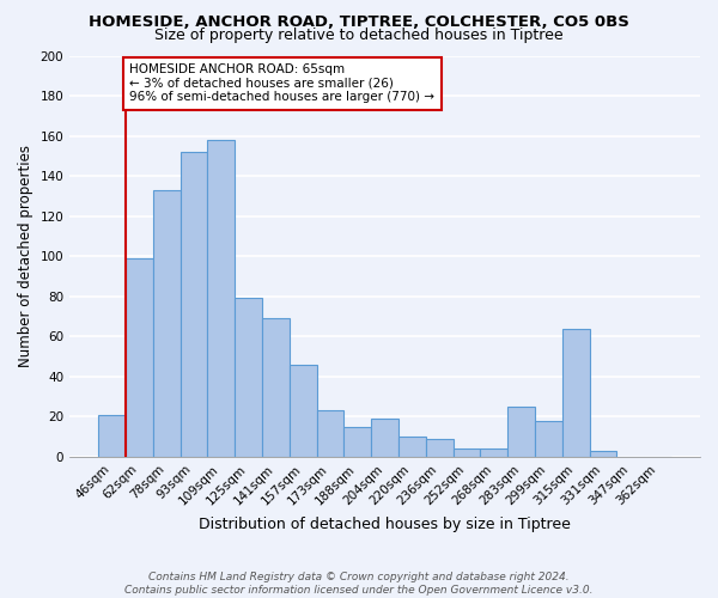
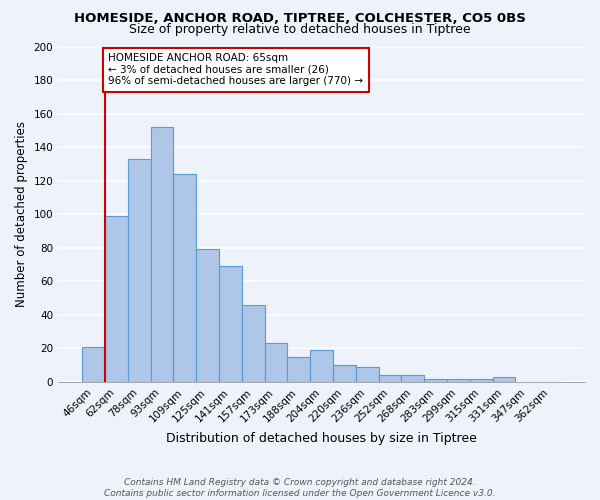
109sqm: 158 -> 124
283sqm: 25 -> 2
299sqm: 18 -> 2
315sqm: 64 -> 2
